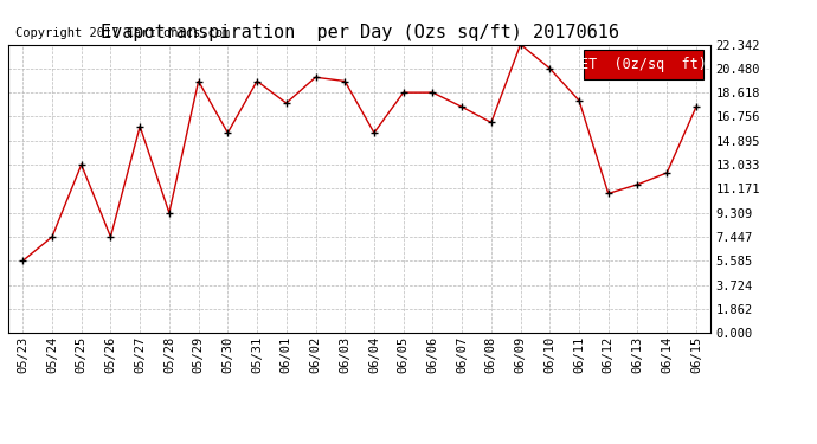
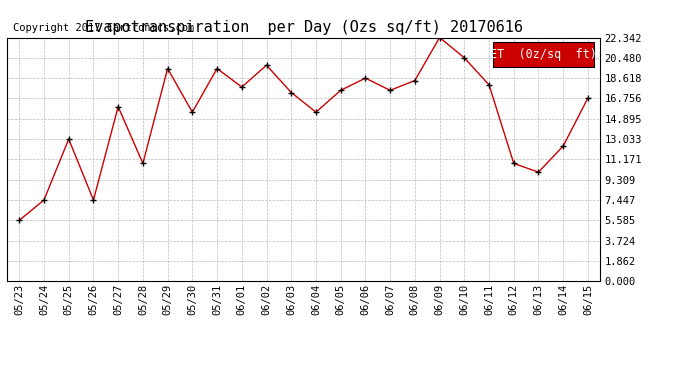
05/28: 9.3 -> 10.8
06/03: 19.5 -> 17.3
06/05: 18.6 -> 17.5
06/08: 16.3 -> 18.4
06/13: 11.5 -> 10.0
06/15: 17.5 -> 16.8
